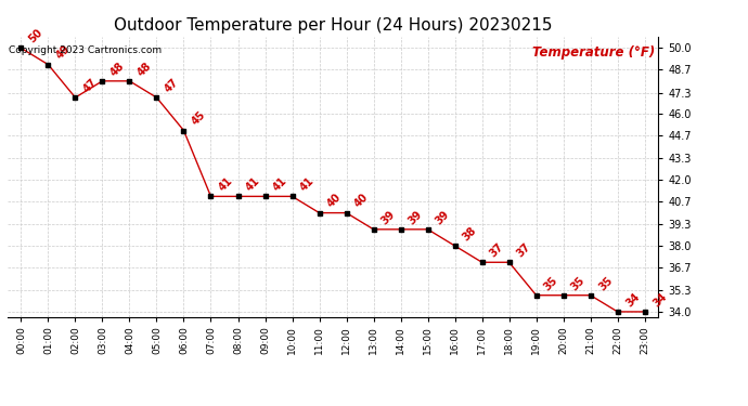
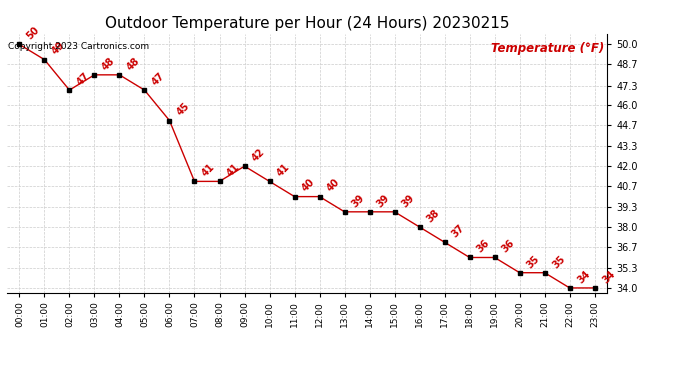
09:00: 41 -> 42
18:00: 37 -> 36
19:00: 35 -> 36
